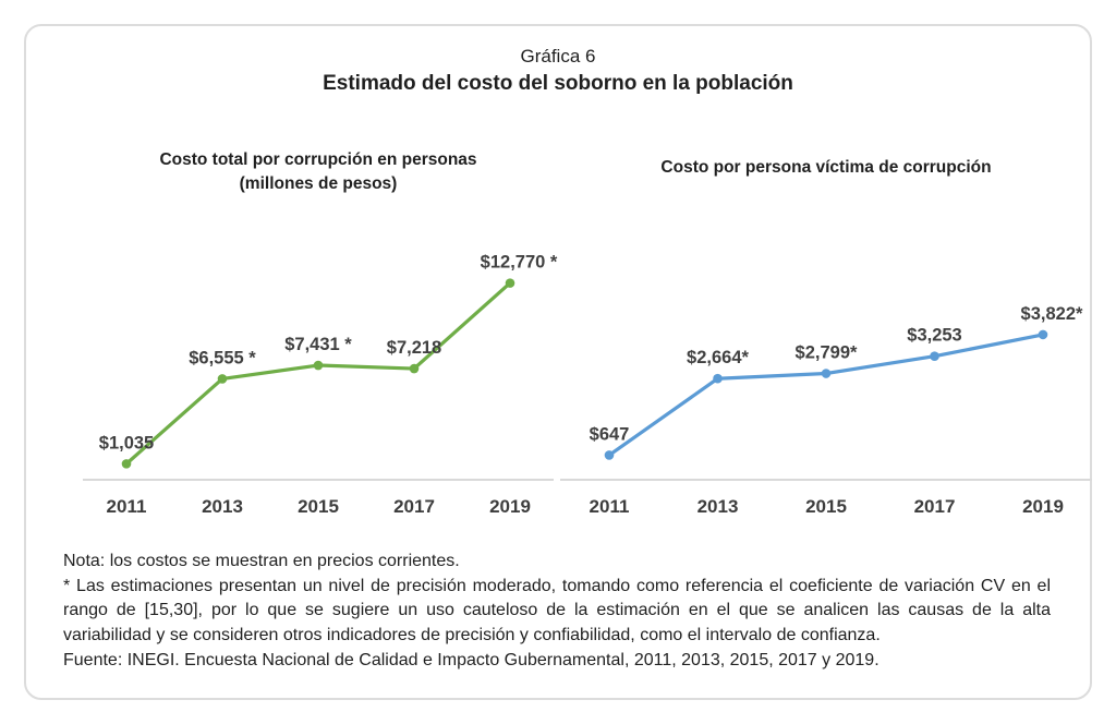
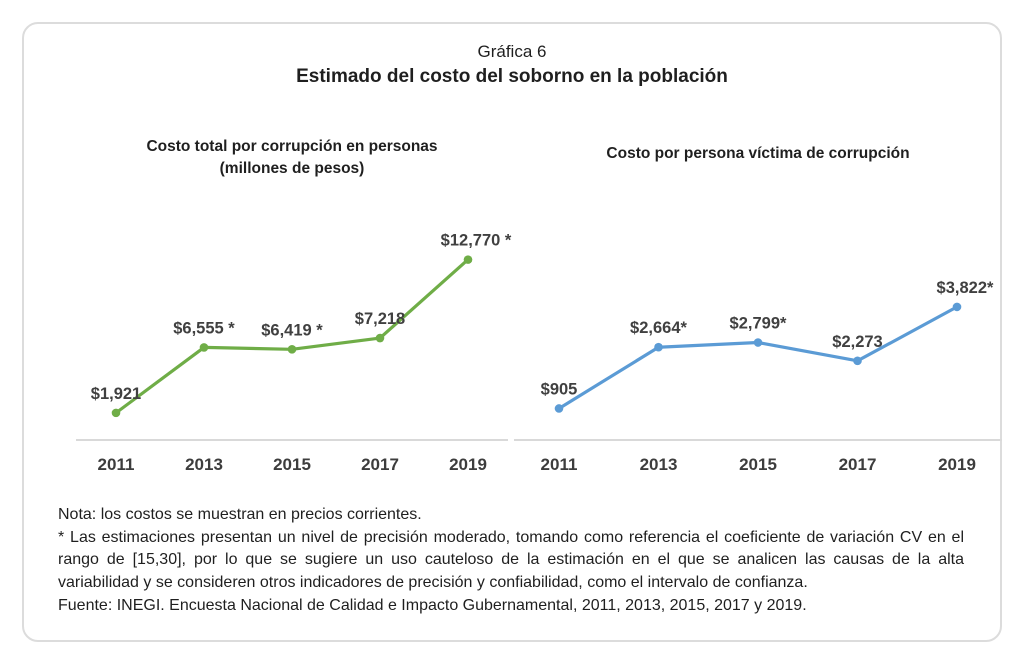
Costo total por corrupción en personas/2011: $1,035 -> $1,921
Costo total por corrupción en personas/2015: $7,431 -> $6,419
Costo por persona víctima de corrupción/2011: $647 -> $905
Costo por persona víctima de corrupción/2017: $3,253 -> $2,273
